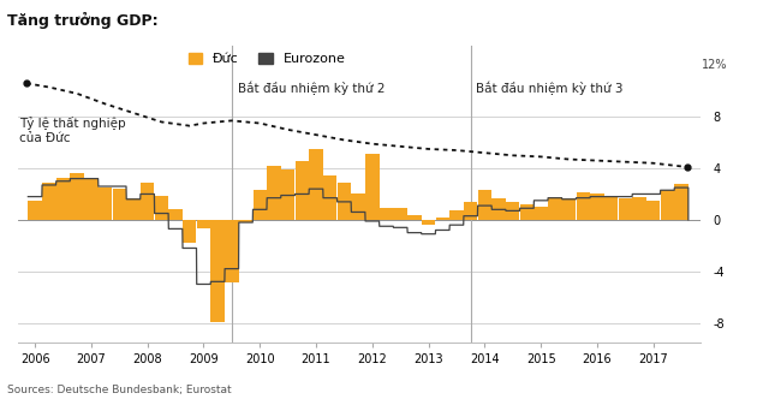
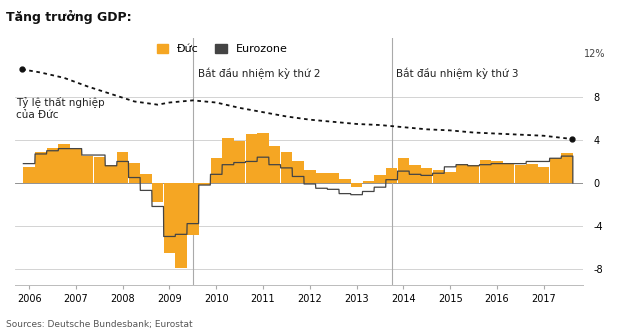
Đức/2009: -0.7 -> -6.5
Đức/2011: 5.5 -> 4.7
Đức/2012: 5.1 -> 1.2
